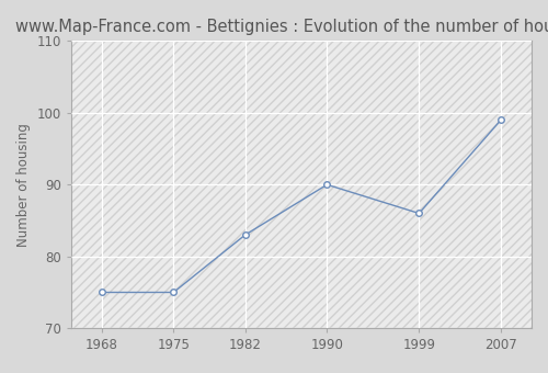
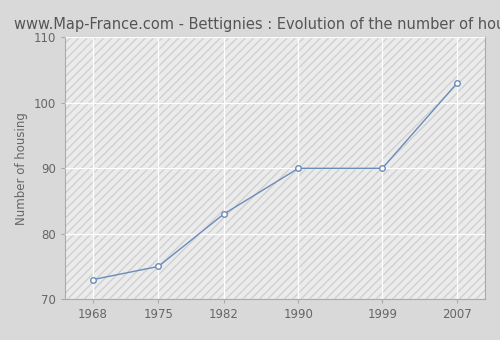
1968: 75 -> 73
1999: 86 -> 90
2007: 99 -> 103
